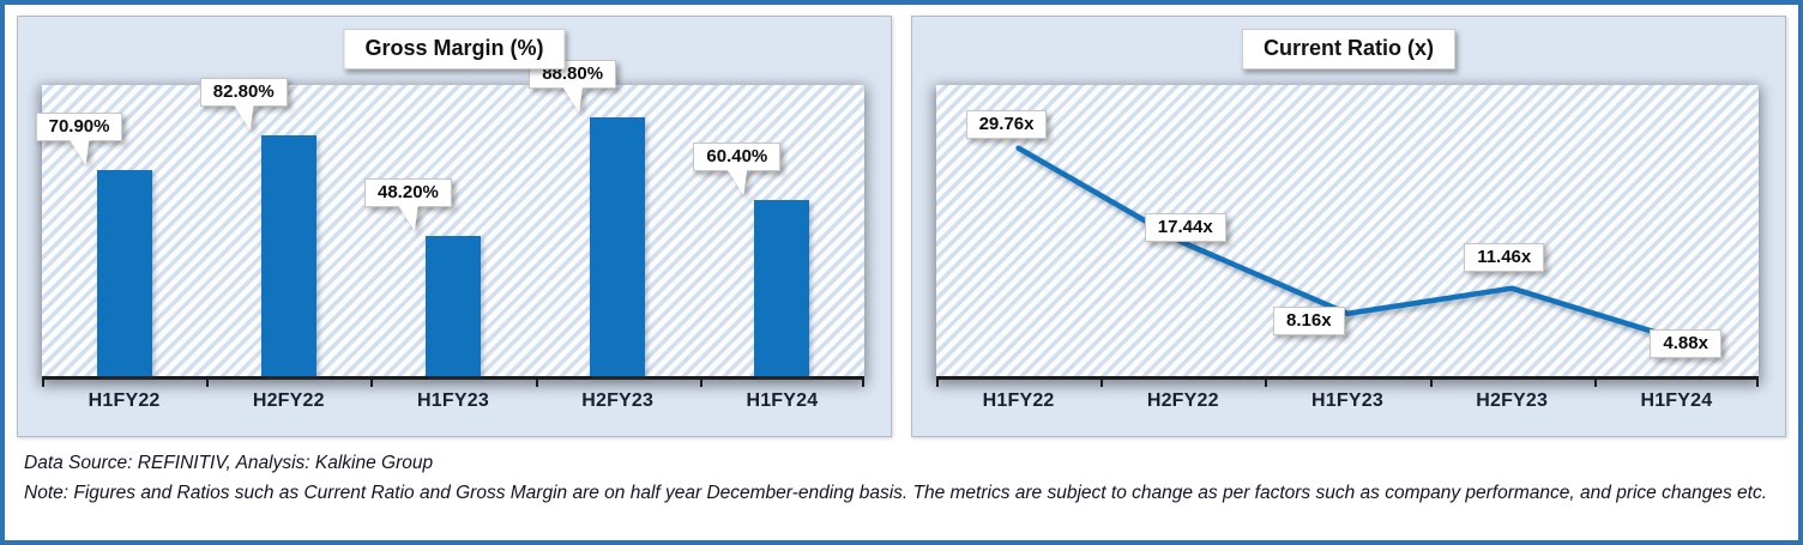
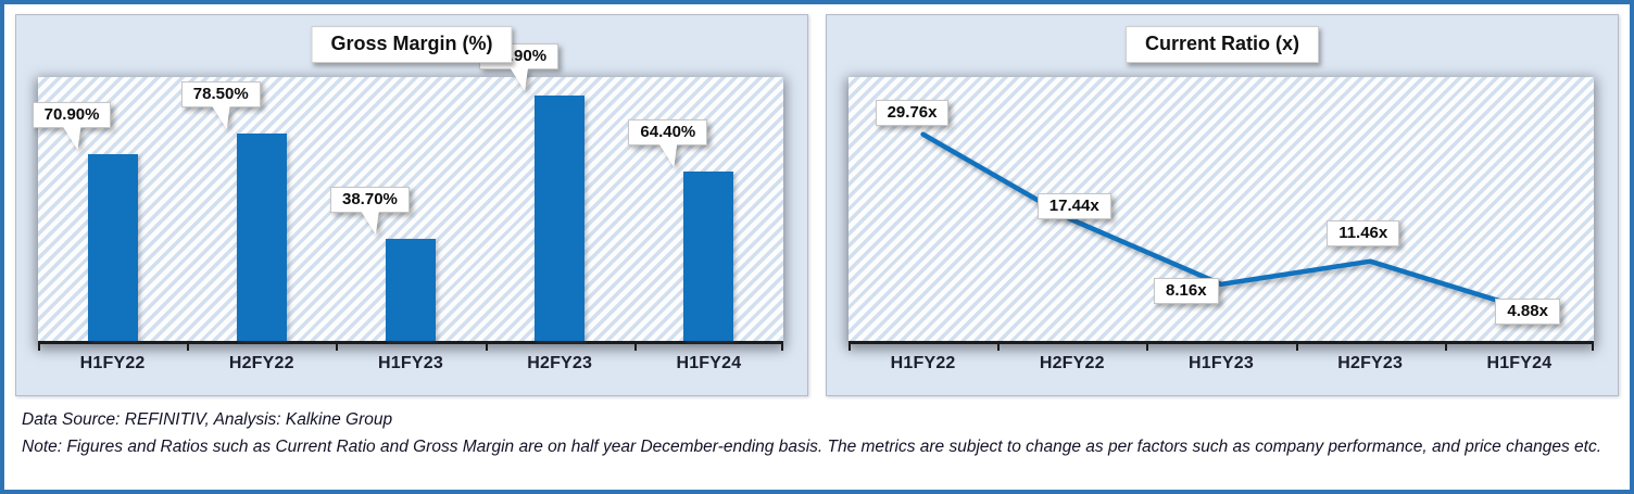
Gross Margin (%)/H2FY22: 82.80% -> 78.50%
Gross Margin (%)/H1FY23: 48.20% -> 38.70%
Gross Margin (%)/H2FY23: 88.80% -> 92.90%
Gross Margin (%)/H1FY24: 60.40% -> 64.40%
